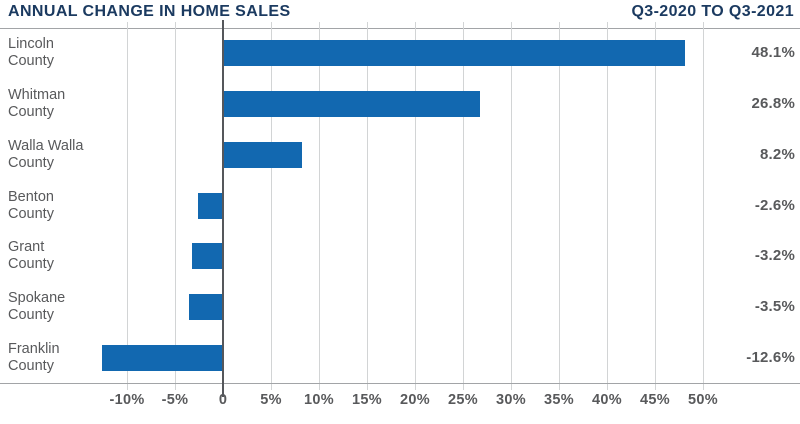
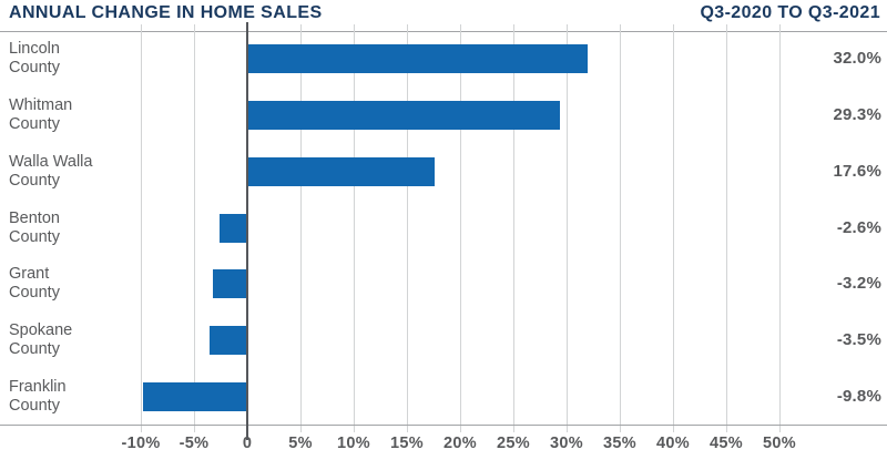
Lincoln County: 48.1% -> 32.0%
Whitman County: 26.8% -> 29.3%
Walla Walla County: 8.2% -> 17.6%
Franklin County: -12.6% -> -9.8%
